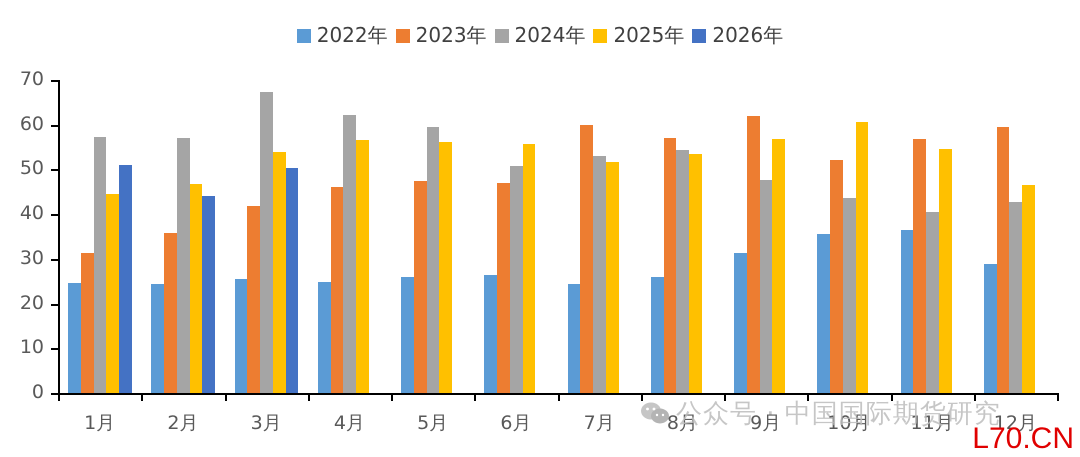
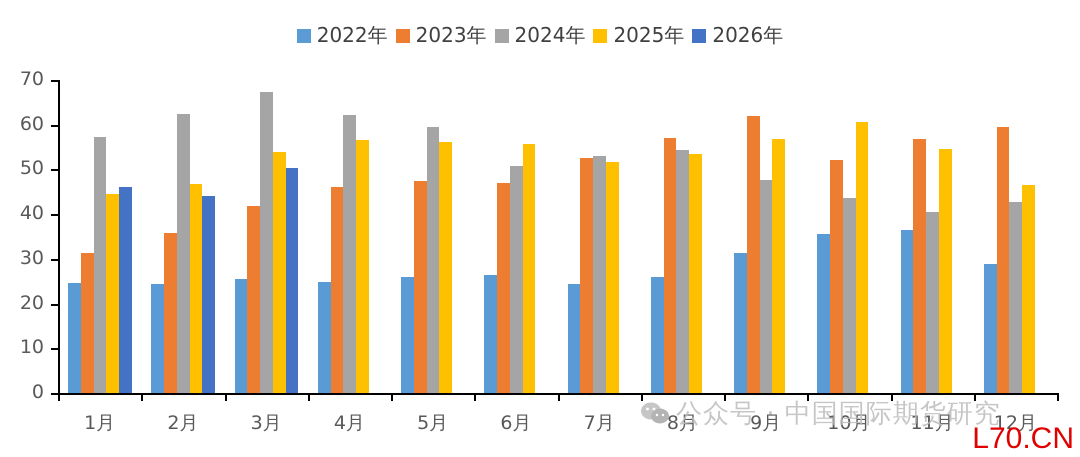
2026年/1月: 51 -> 46
2024年/2月: 57 -> 62
2023年/7月: 60 -> 53
